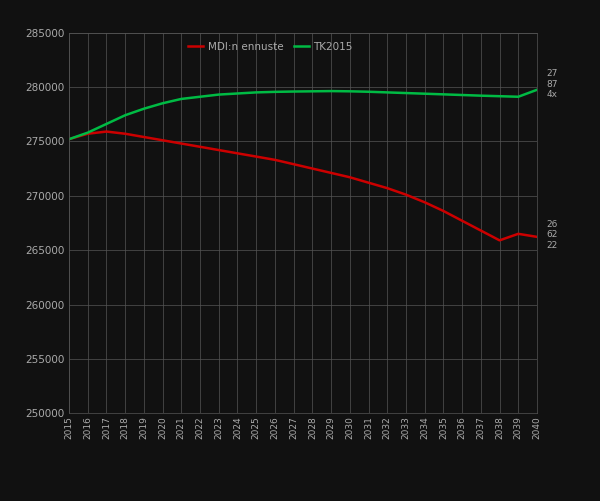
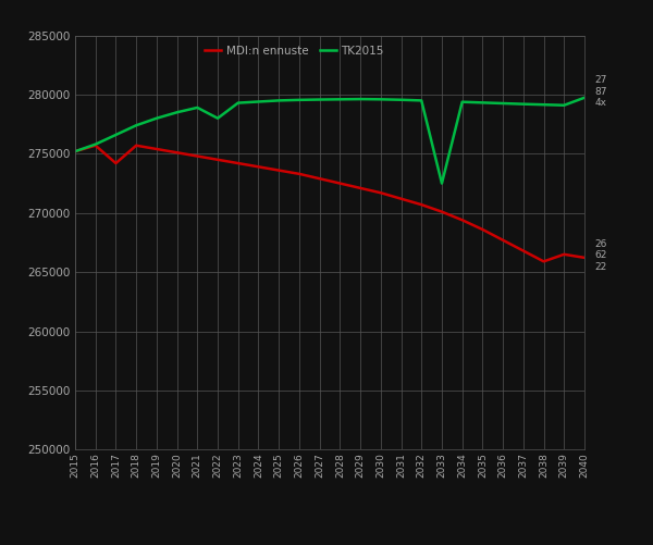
MDI:n ennuste/2017: 275900 -> 274200
TK2015/2022: 279100 -> 278000
TK2015/2033: 279400 -> 272500
